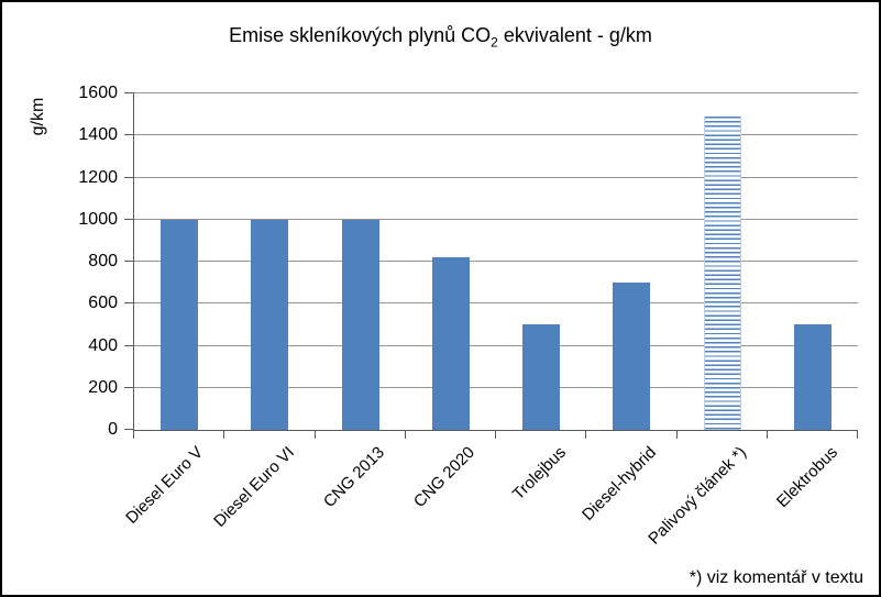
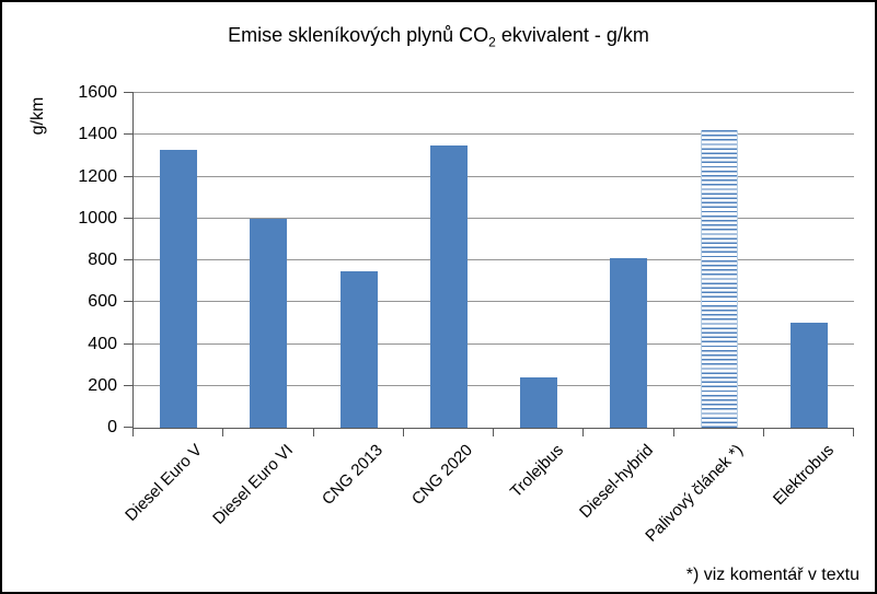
Diesel Euro V: 1000 -> 1330
CNG 2013: 1000 -> 750
CNG 2020: 820 -> 1350
Trolejbus: 500 -> 240
Diesel-hybrid: 700 -> 810
Palivový článek *): 1490 -> 1420
